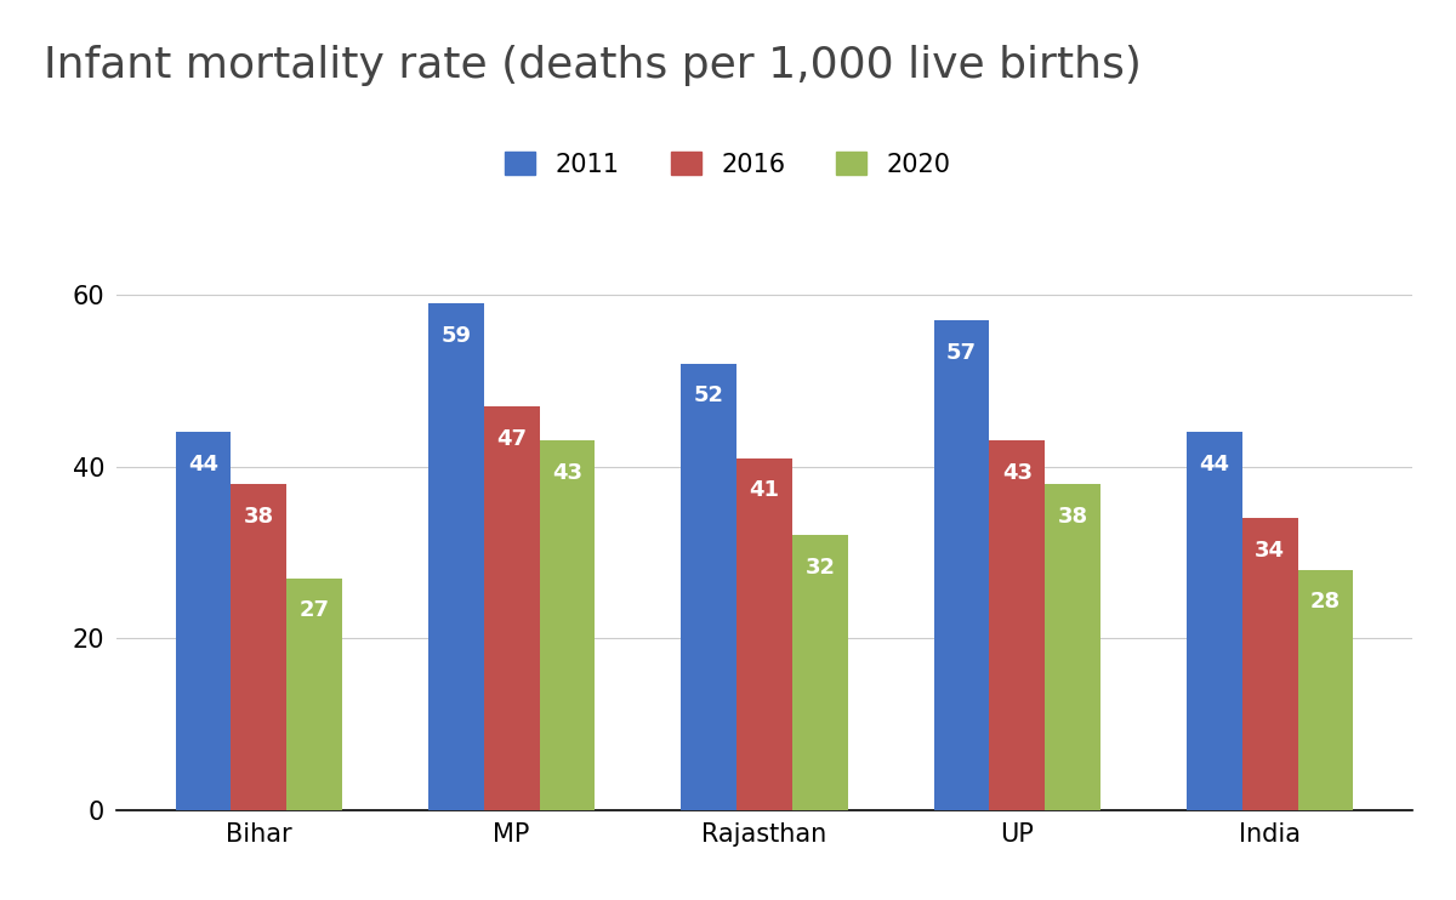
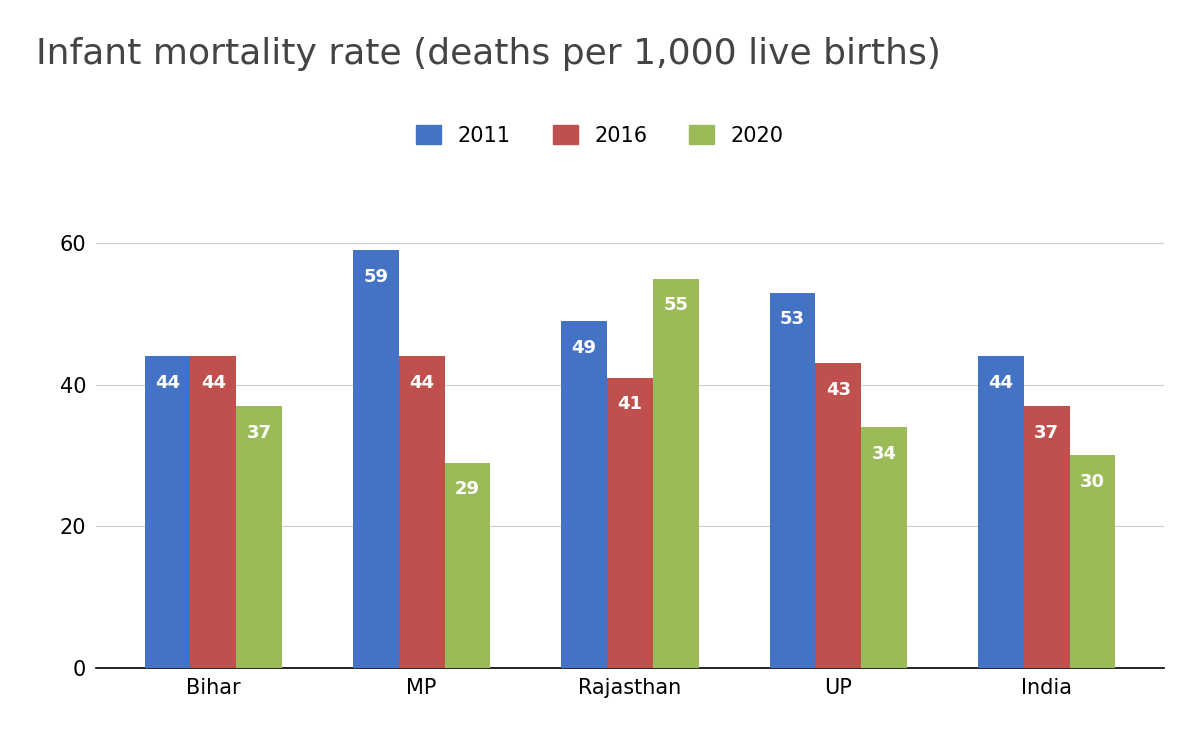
2016/Bihar: 38 -> 44
2020/Bihar: 27 -> 37
2016/MP: 47 -> 44
2020/MP: 43 -> 29
2011/Rajasthan: 52 -> 49
2020/Rajasthan: 32 -> 55
2011/UP: 57 -> 53
2020/UP: 38 -> 34
2016/India: 34 -> 37
2020/India: 28 -> 30
